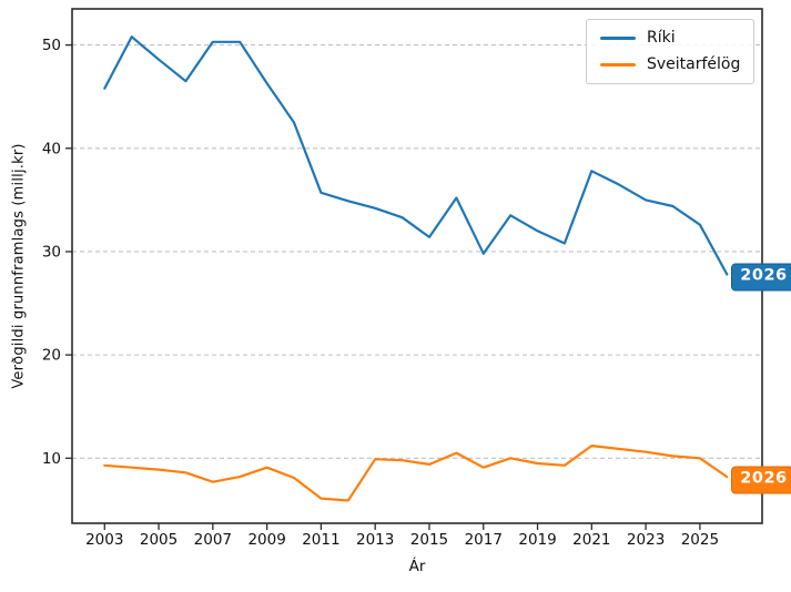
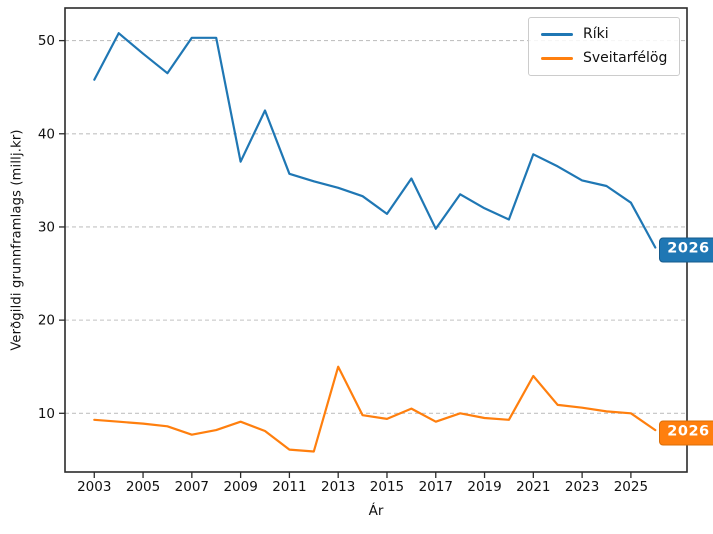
Ríki/2009: 46 -> 37
Sveitarfélög/2013: 10 -> 15
Sveitarfélög/2021: 11 -> 14
